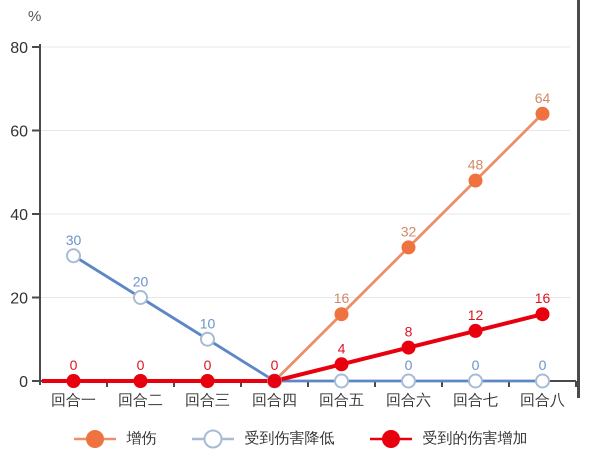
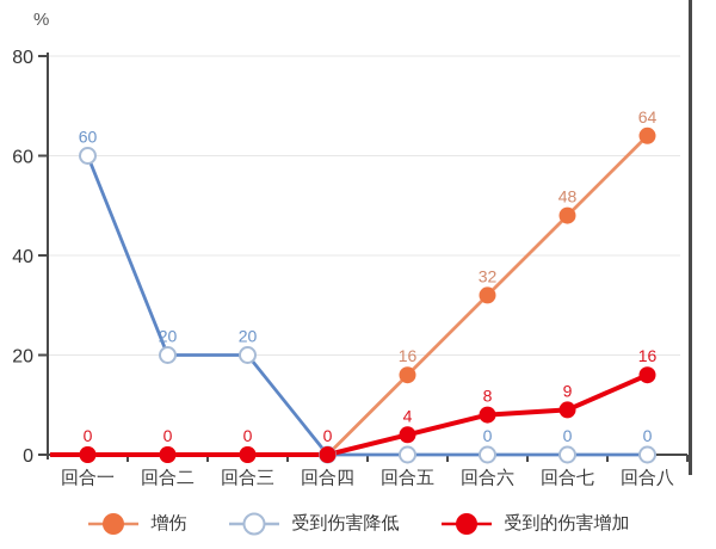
受到伤害降低/回合一: 30 -> 60
受到伤害降低/回合三: 10 -> 20
受到的伤害增加/回合七: 12 -> 9
